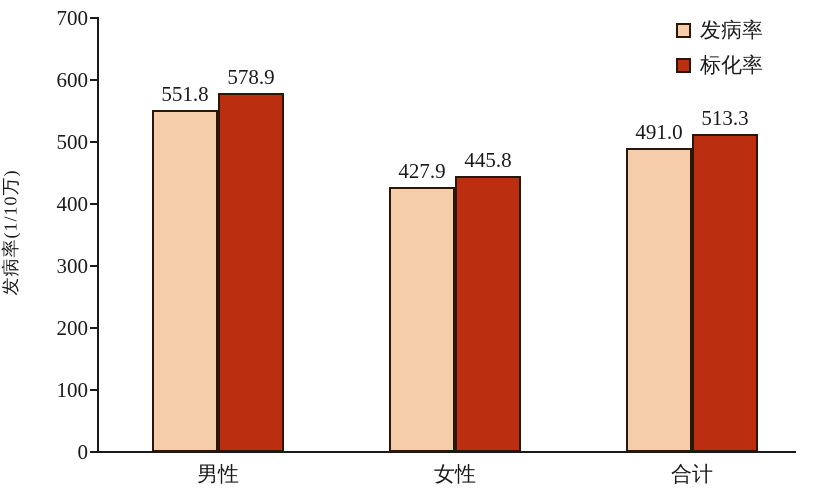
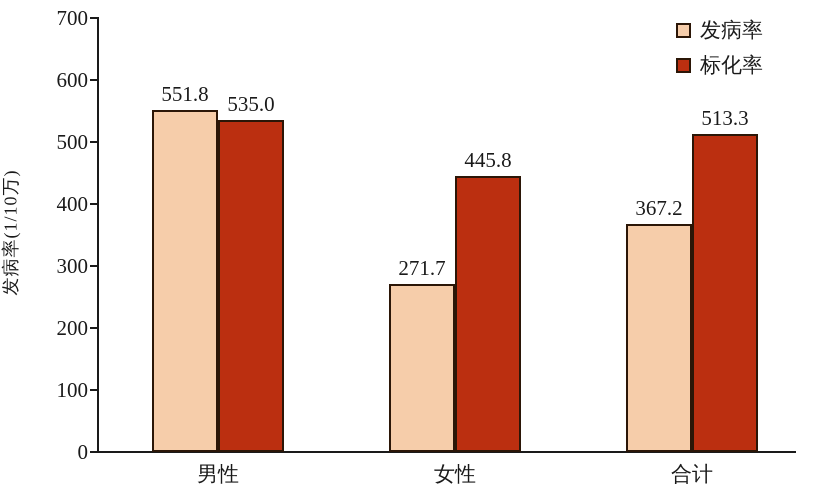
标化率/男性: 578.9 -> 535.0
发病率/女性: 427.9 -> 271.7
发病率/合计: 491.0 -> 367.2
